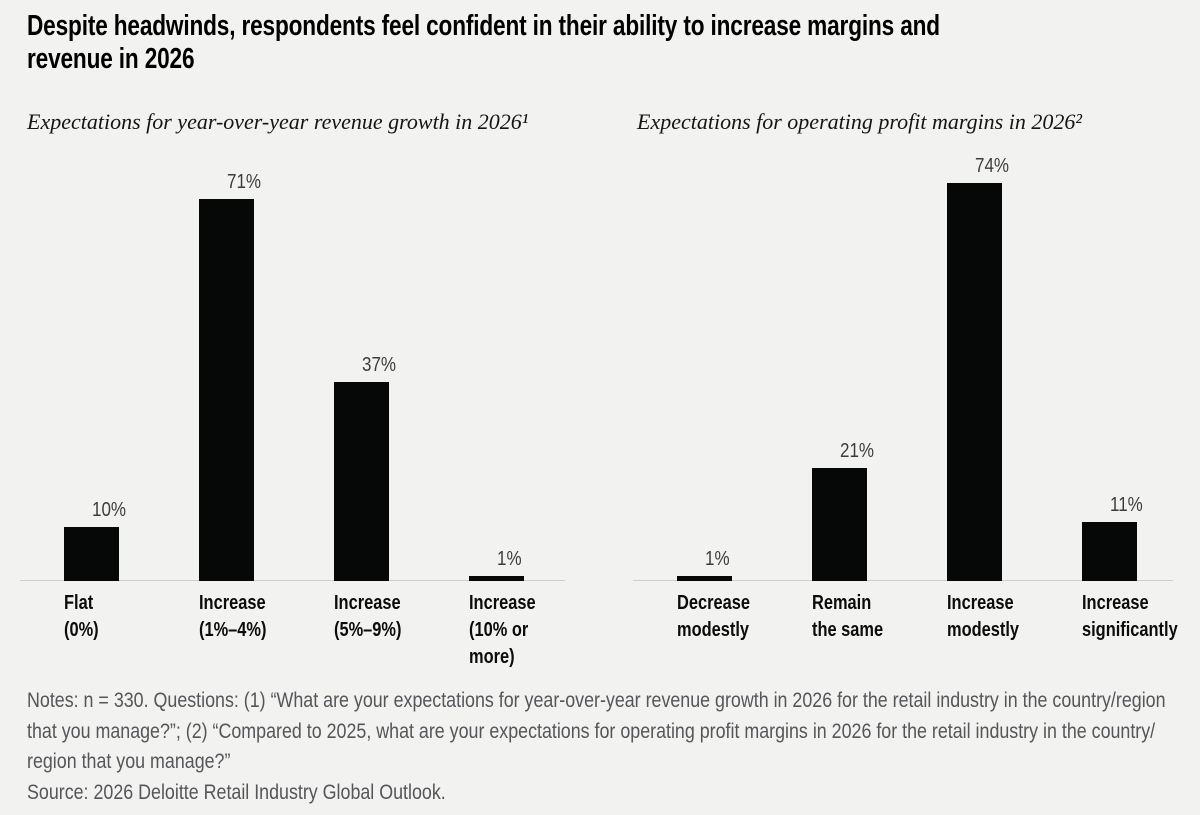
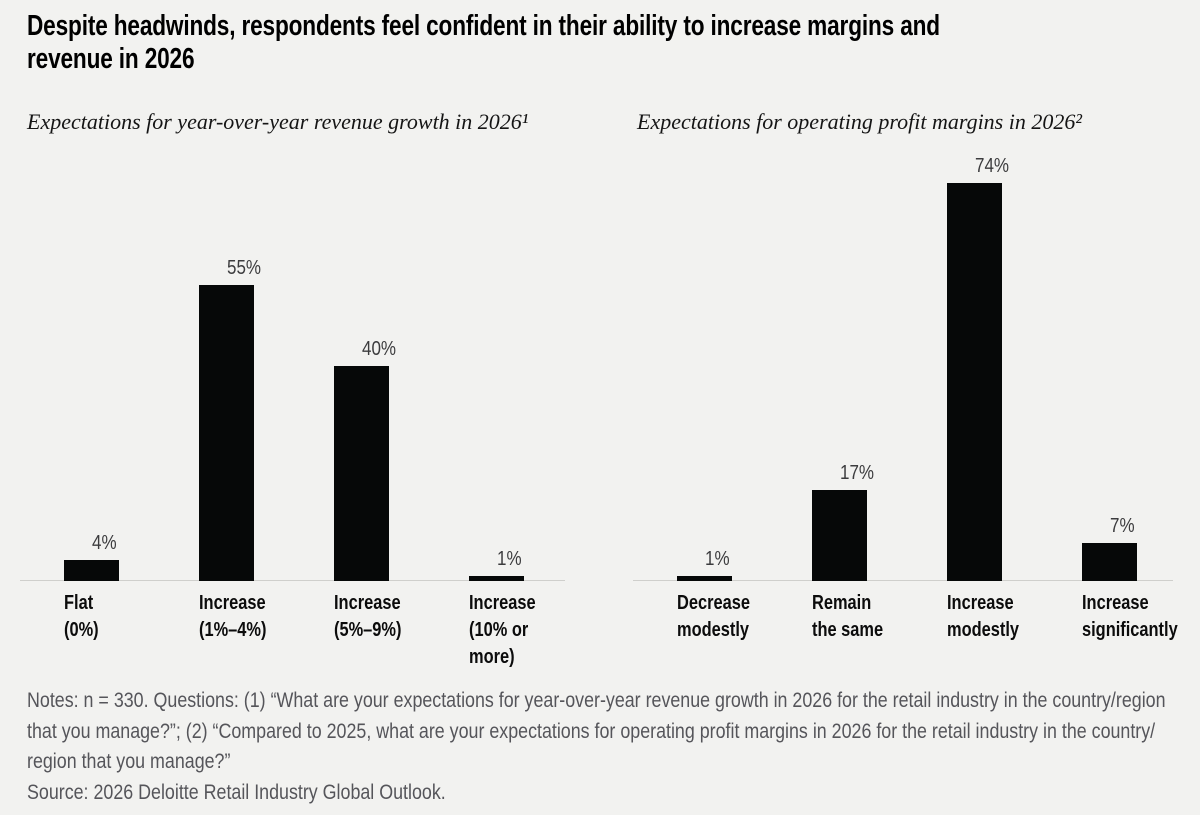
Expectations for year-over-year revenue growth in 2026¹/Flat (0%): 10% -> 4%
Expectations for year-over-year revenue growth in 2026¹/Increase (1%–4%): 71% -> 55%
Expectations for year-over-year revenue growth in 2026¹/Increase (5%–9%): 37% -> 40%
Expectations for operating profit margins in 2026²/Remain the same: 21% -> 17%
Expectations for operating profit margins in 2026²/Increase significantly: 11% -> 7%
